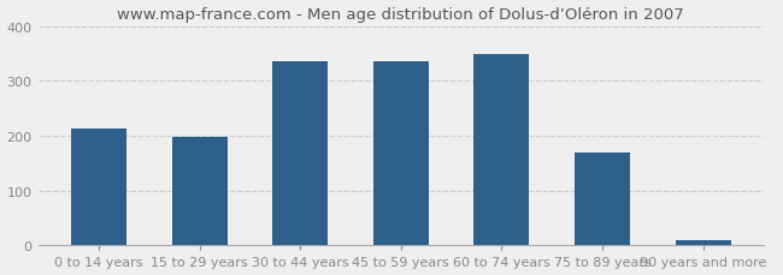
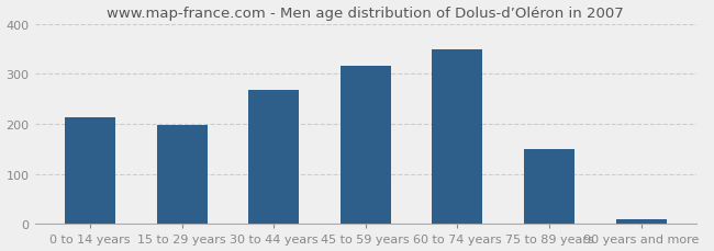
30 to 44 years: 335 -> 268
45 to 59 years: 335 -> 315
75 to 89 years: 170 -> 150
